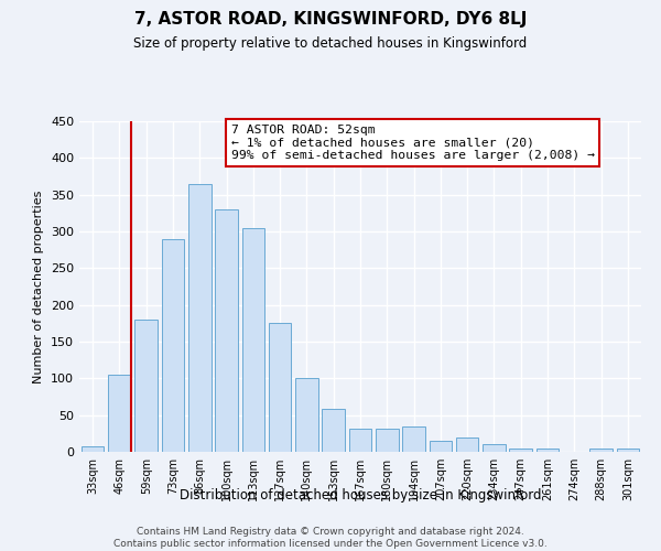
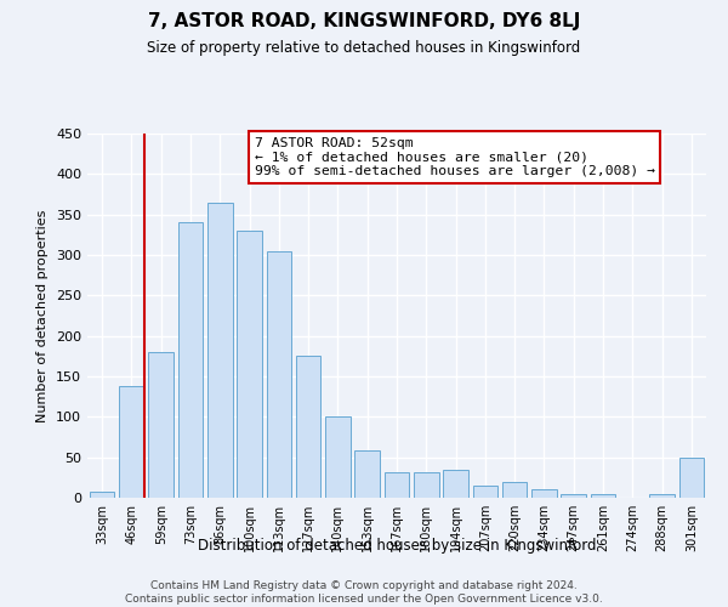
46sqm: 105 -> 138
73sqm: 290 -> 340
301sqm: 5 -> 50
